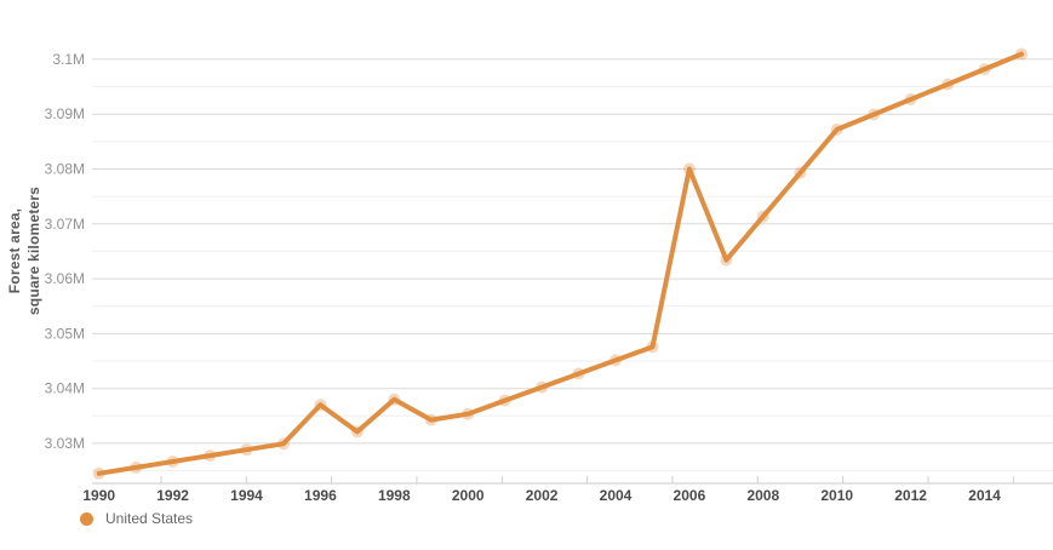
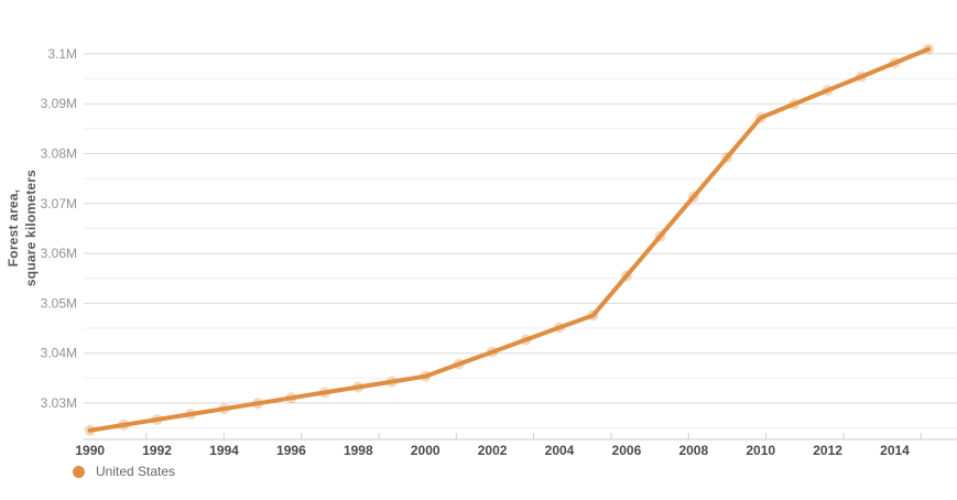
1996: 3.037M -> 3.031M
1998: 3.038M -> 3.033M
2006: 3.080M -> 3.055M
